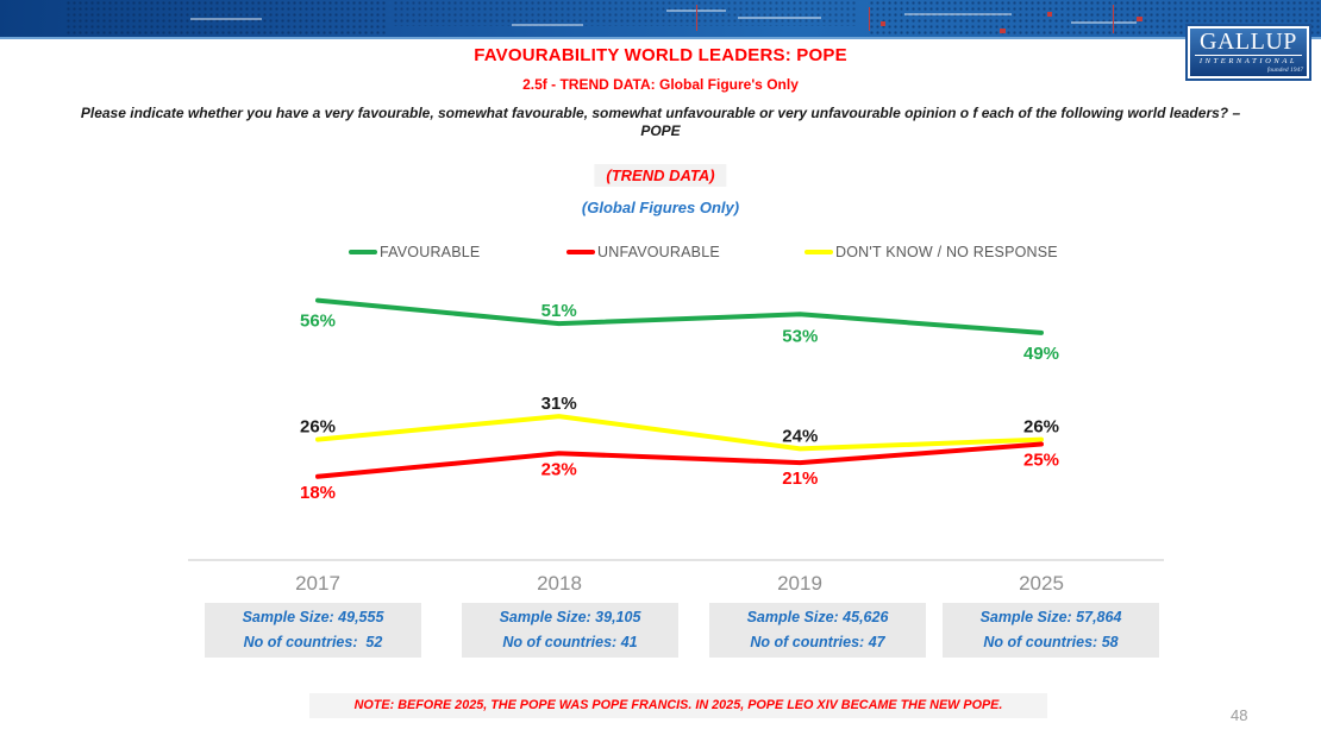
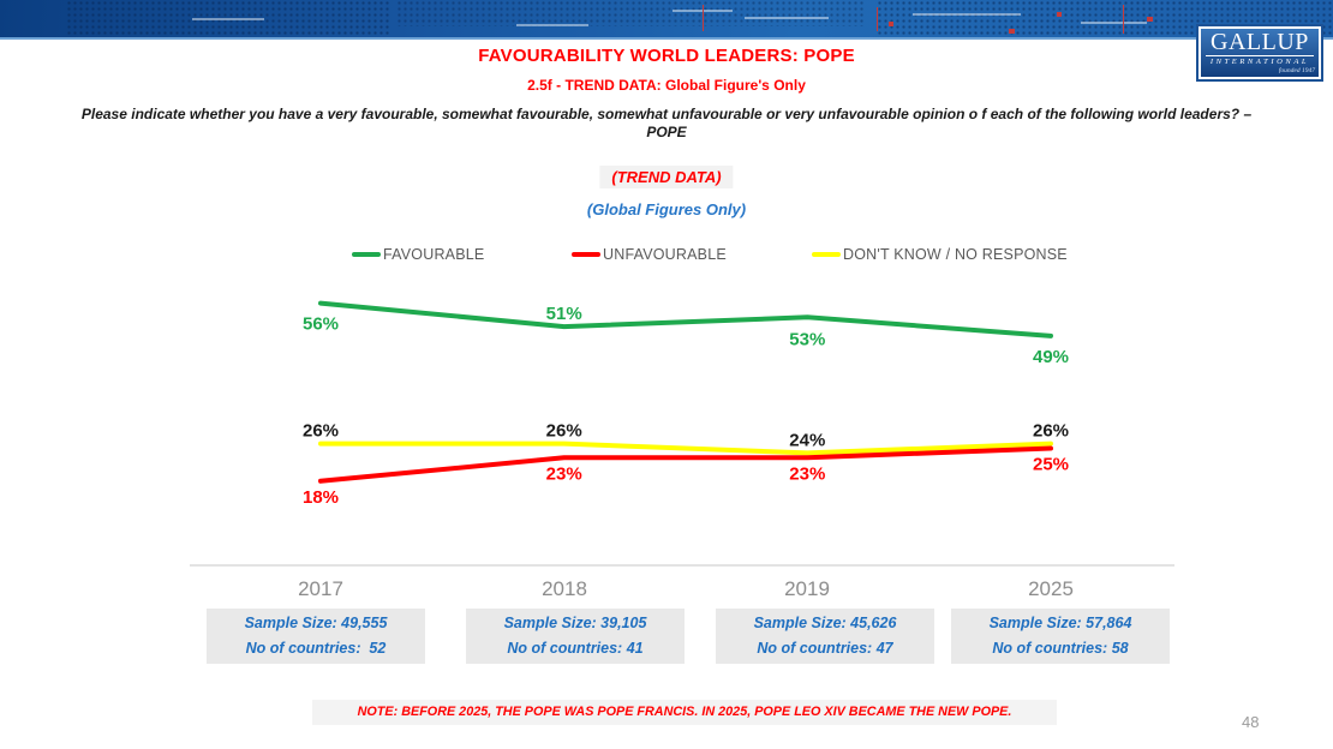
DON'T KNOW / NO RESPONSE/2018: 31% -> 26%
UNFAVOURABLE/2019: 21% -> 23%
